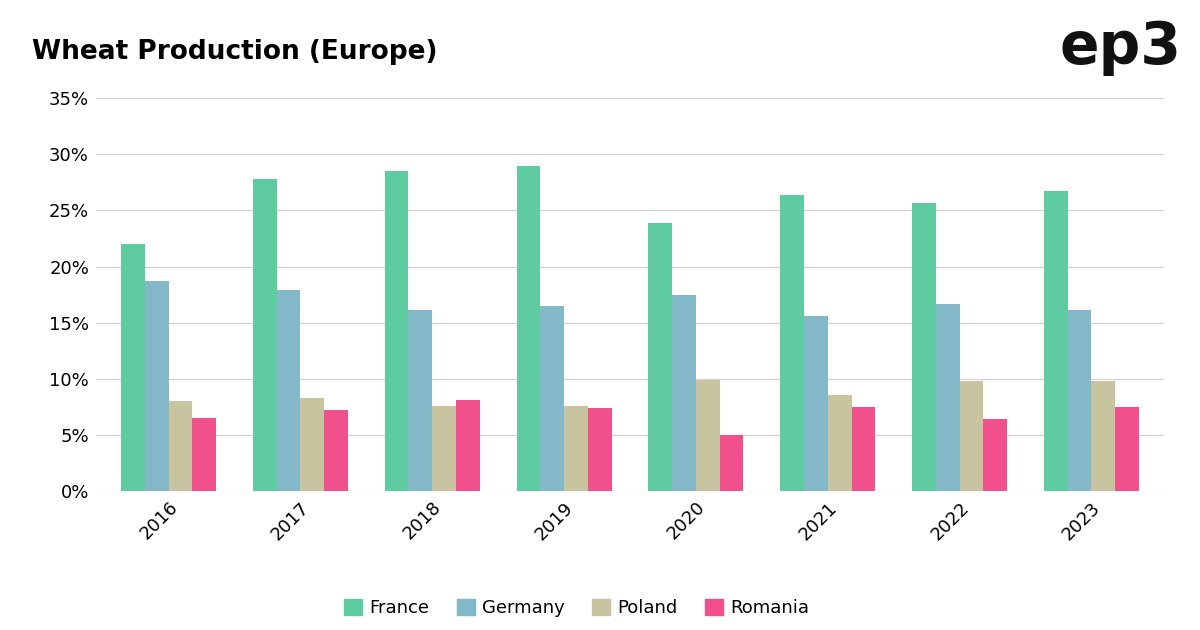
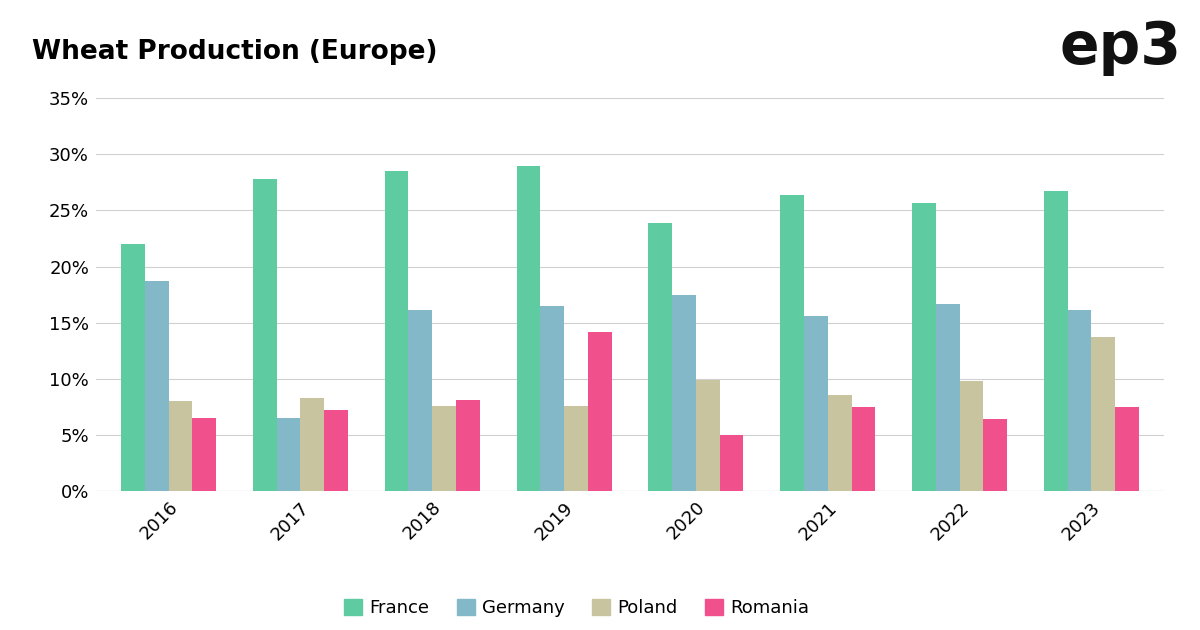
Germany/2017: 17.9% -> 6.5%
Romania/2019: 7.4% -> 14.2%
Poland/2023: 9.8% -> 13.7%
